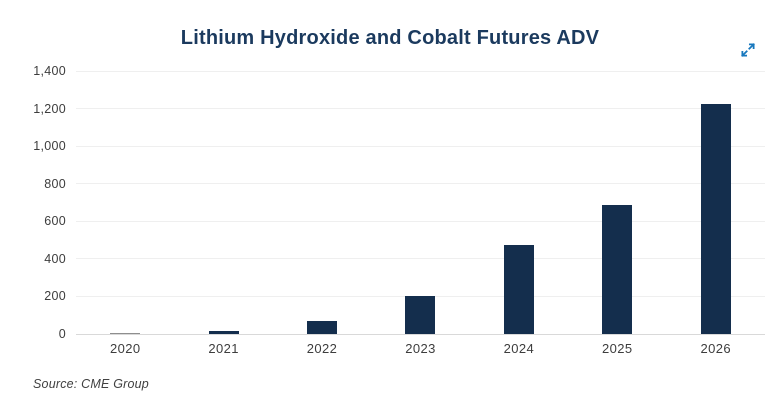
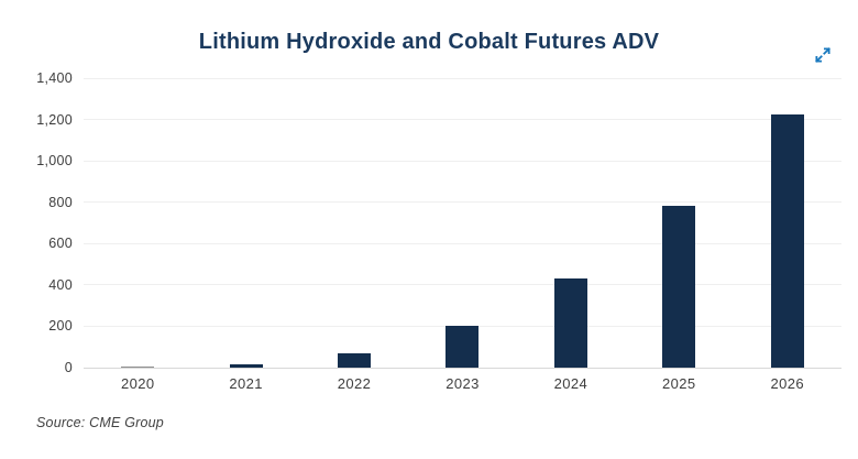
2024: 480 -> 430
2025: 680 -> 780
